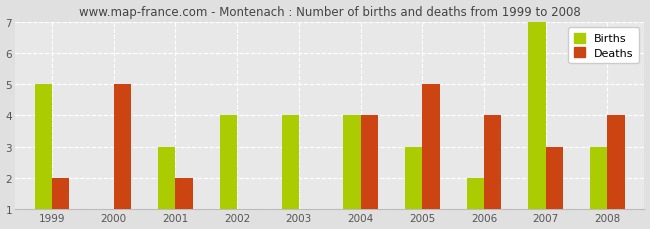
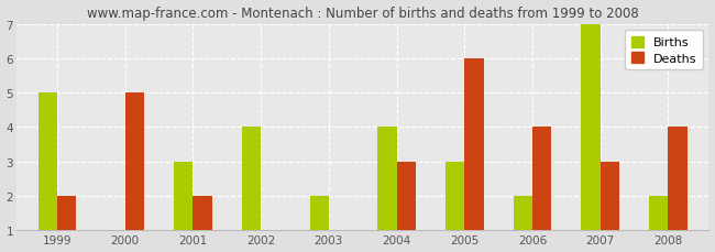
Births/2003: 4 -> 2
Deaths/2004: 4 -> 3
Deaths/2005: 5 -> 6
Births/2008: 3 -> 2
